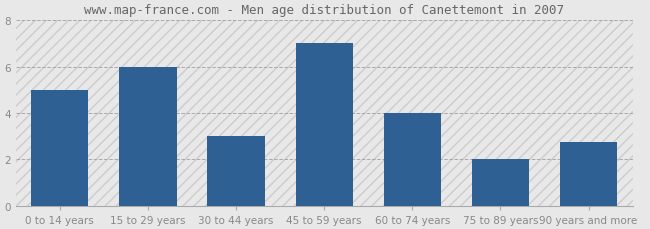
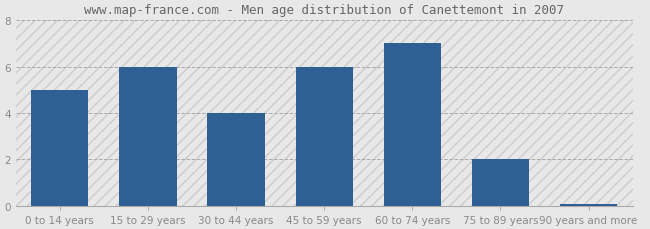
30 to 44 years: 3.00 -> 4.00
45 to 59 years: 7.00 -> 6.00
60 to 74 years: 4.00 -> 7.00
90 years and more: 2.75 -> 0.07
